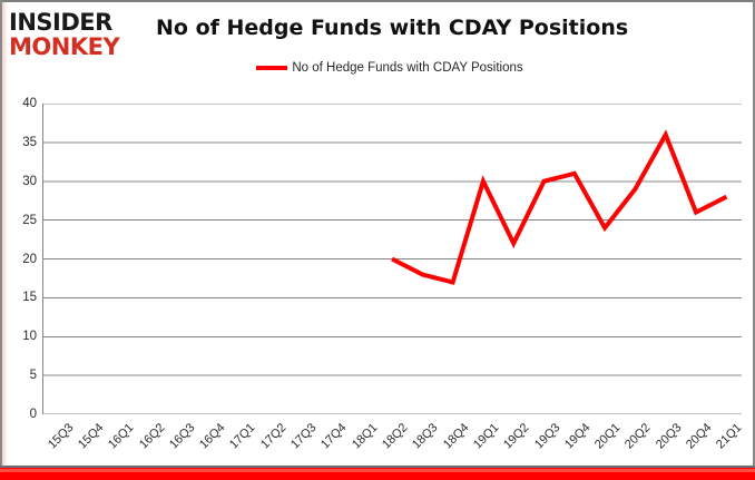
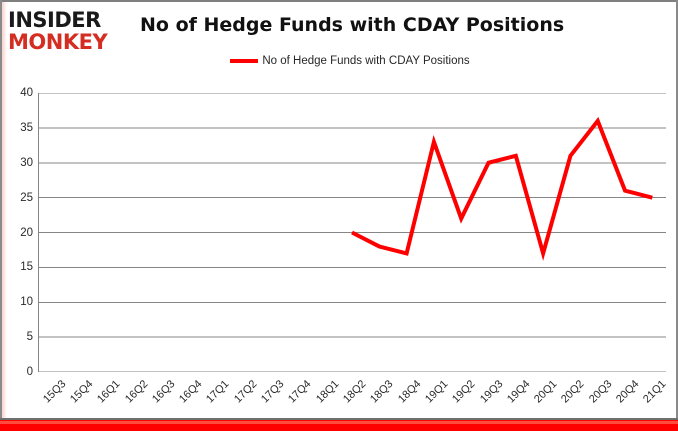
19Q1: 30 -> 33
20Q1: 24 -> 17
20Q2: 29 -> 31
21Q1: 28 -> 25
